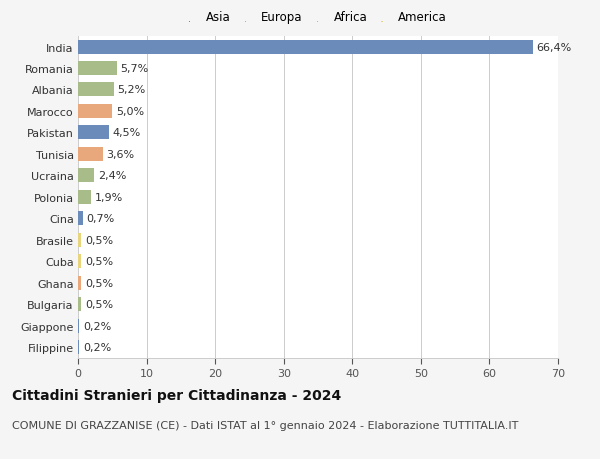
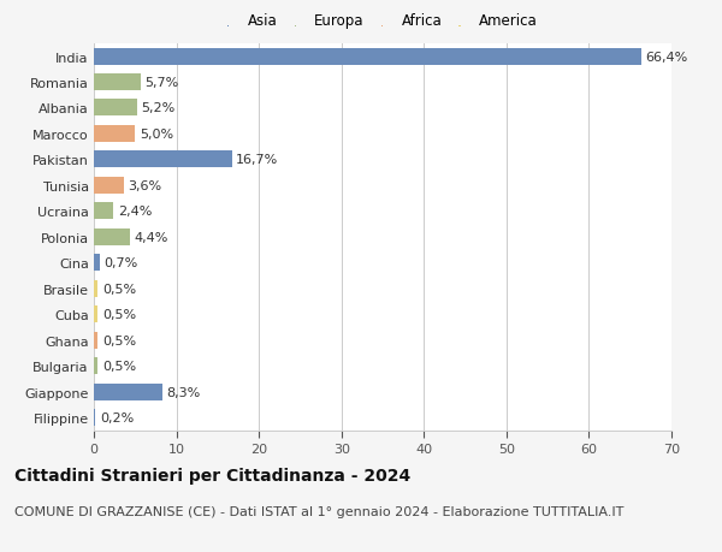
Pakistan: 4,5% -> 16,7%
Polonia: 1,9% -> 4,4%
Giappone: 0,2% -> 8,3%
